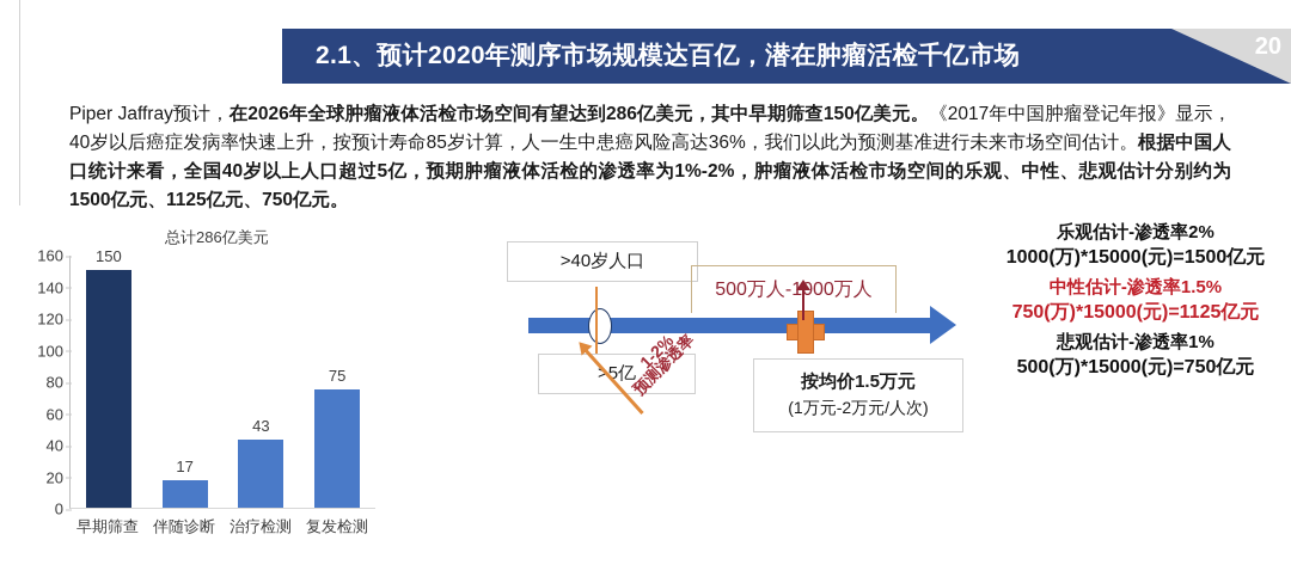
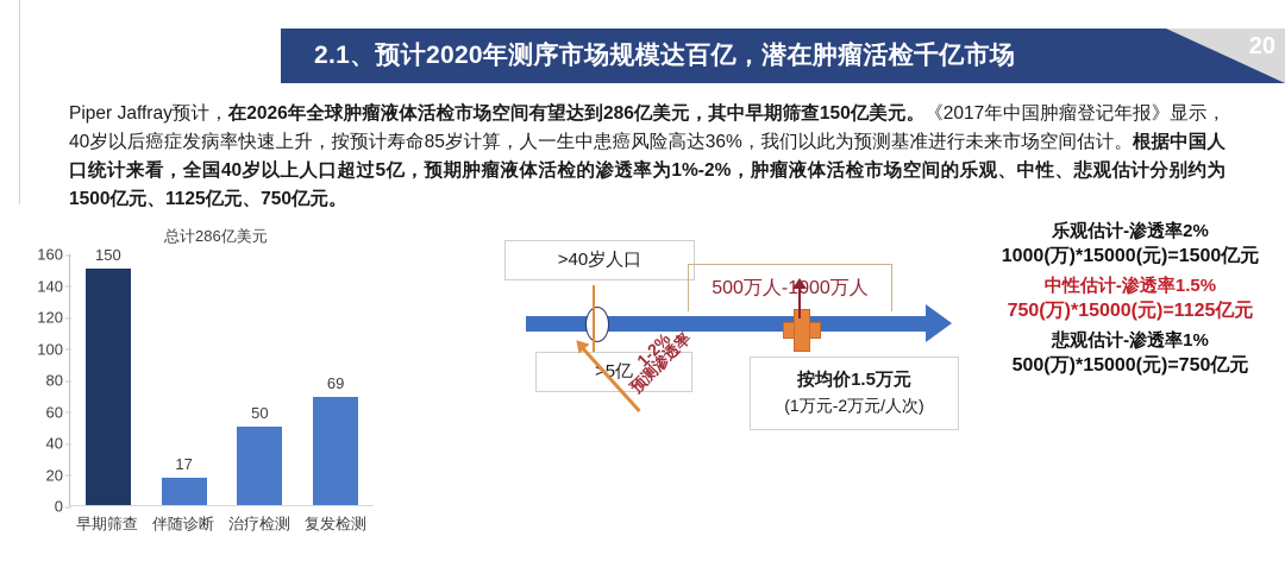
治疗检测: 43 -> 50
复发检测: 75 -> 69
